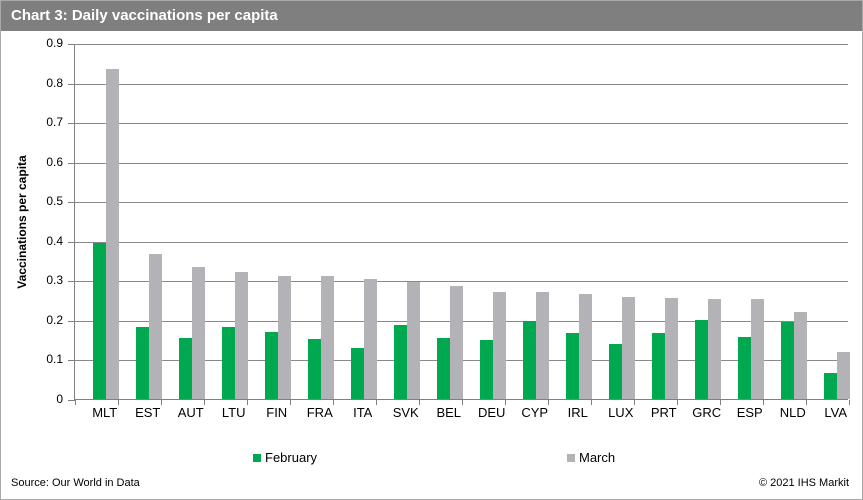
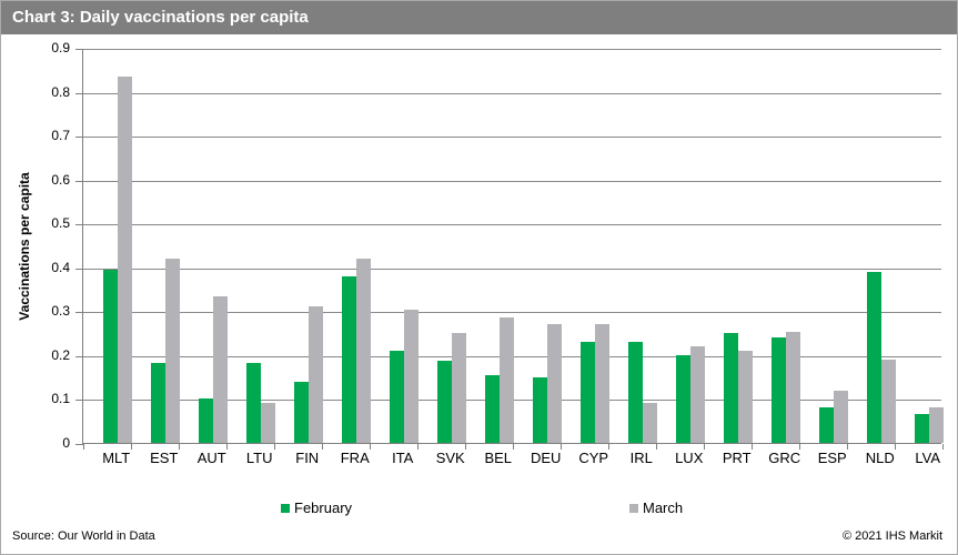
March/EST: 0.37 -> 0.42
February/AUT: 0.15 -> 0.10
March/LTU: 0.32 -> 0.09
February/FIN: 0.17 -> 0.14
February/FRA: 0.15 -> 0.38
March/FRA: 0.31 -> 0.42
February/ITA: 0.13 -> 0.21
March/SVK: 0.30 -> 0.25
February/CYP: 0.20 -> 0.23
February/IRL: 0.17 -> 0.23
March/IRL: 0.27 -> 0.09
February/LUX: 0.14 -> 0.20
March/LUX: 0.26 -> 0.22
February/PRT: 0.17 -> 0.25
March/PRT: 0.26 -> 0.21
February/GRC: 0.20 -> 0.24
February/ESP: 0.16 -> 0.08
March/ESP: 0.25 -> 0.12
February/NLD: 0.19 -> 0.39
March/NLD: 0.22 -> 0.19
March/LVA: 0.12 -> 0.08
